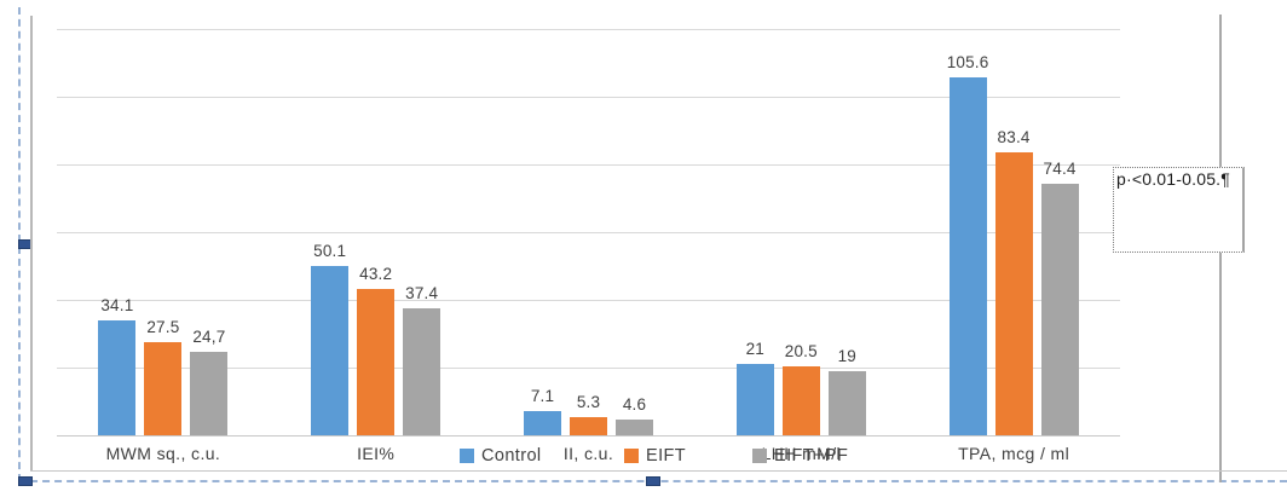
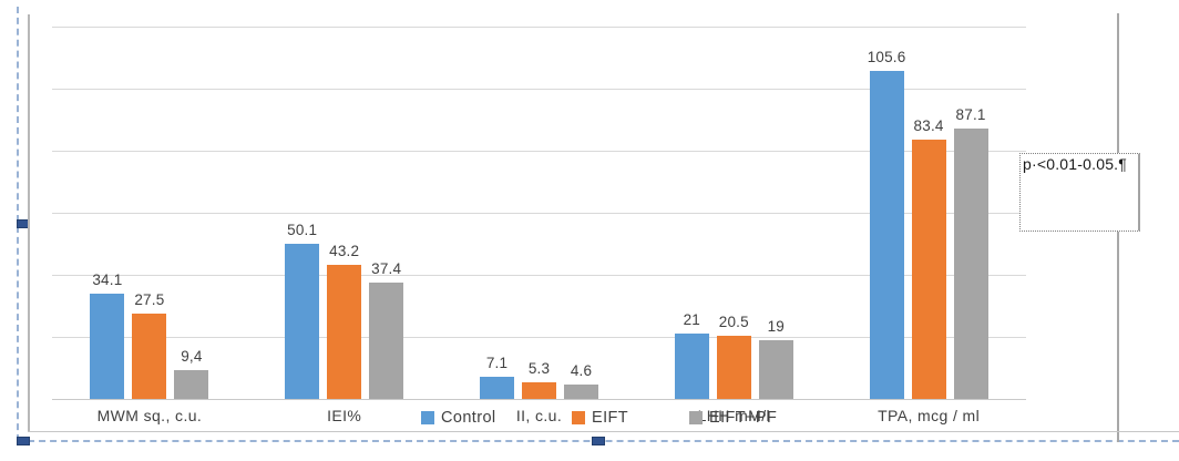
EIFT+PF/MWM sq., c.u.: 24,7 -> 9,4
EIFT+PF/TPA, mcg / ml: 74.4 -> 87.1
